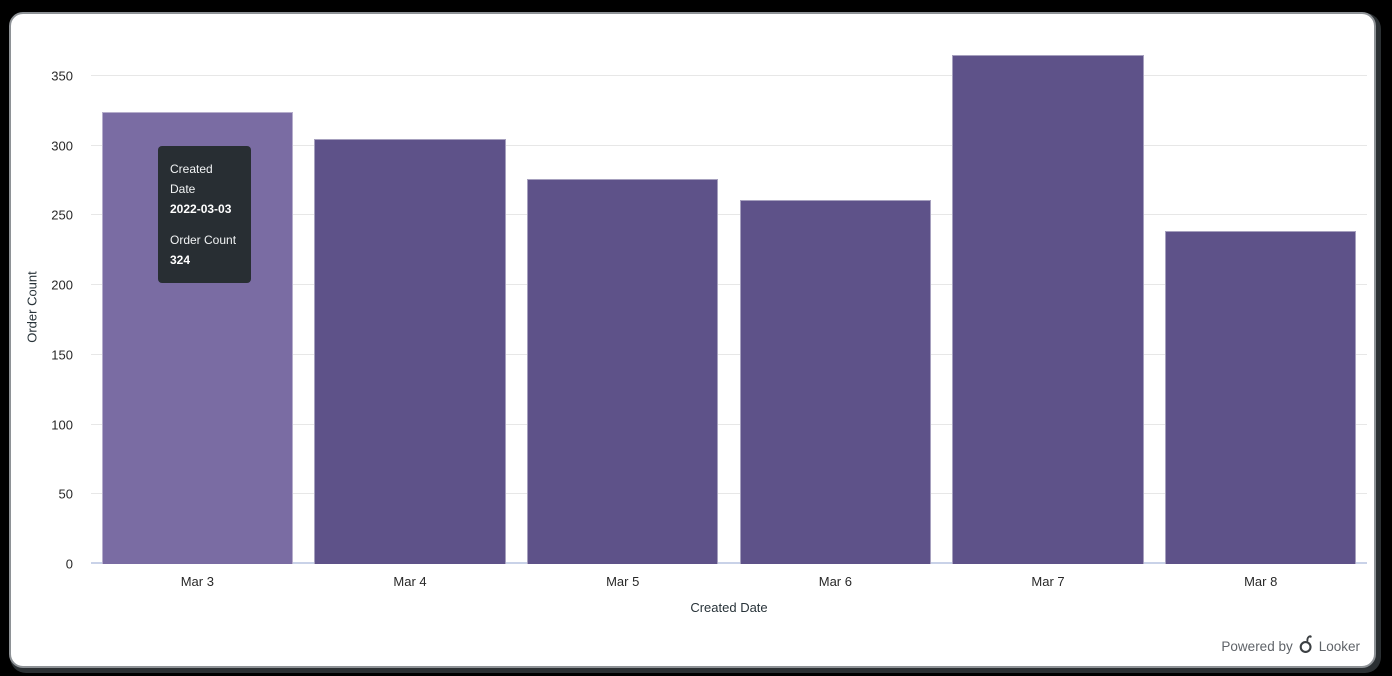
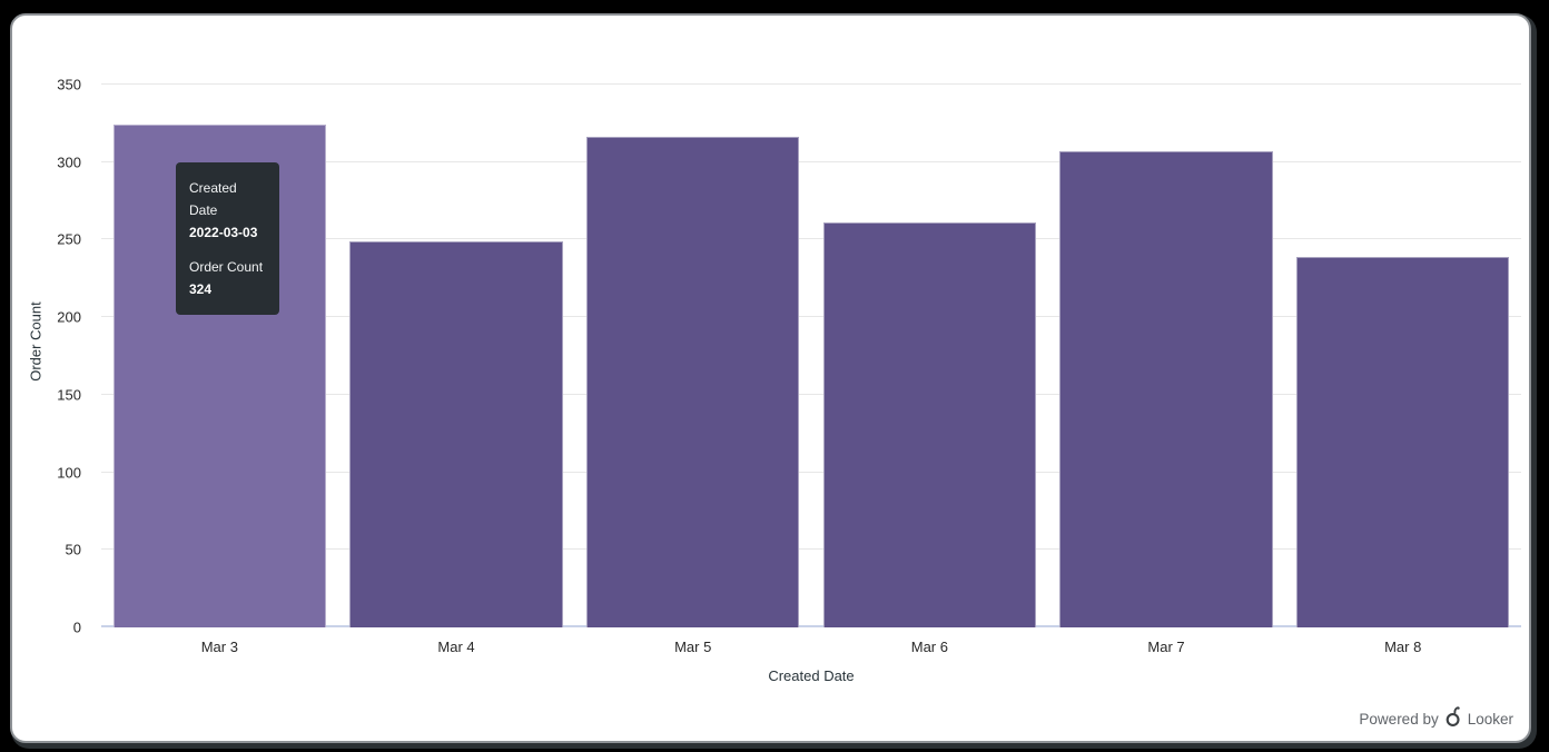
Mar 4: 305 -> 249
Mar 5: 276 -> 316
Mar 7: 365 -> 307
